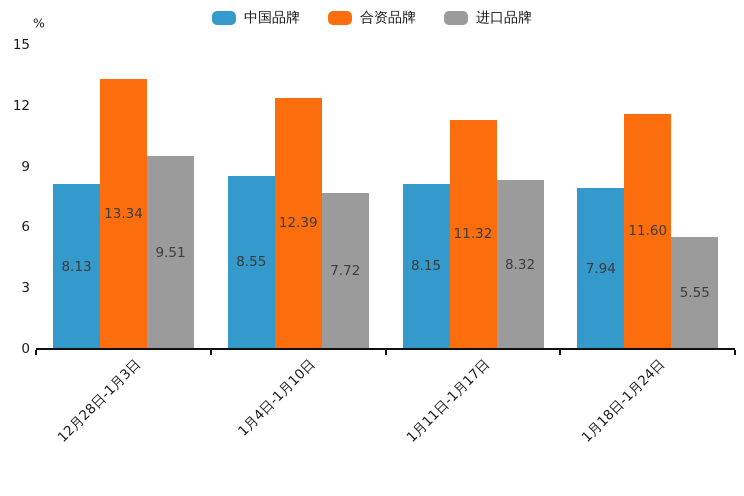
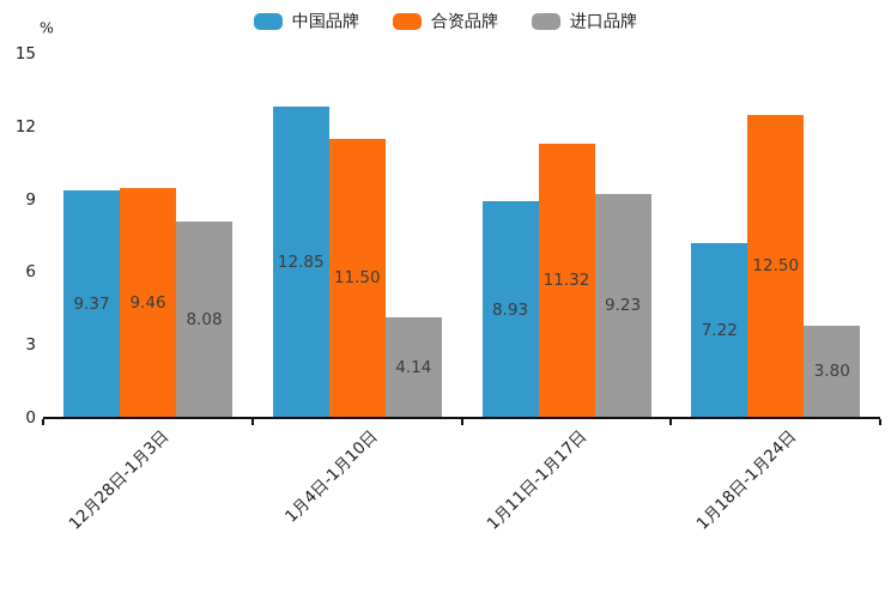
中国品牌/12月28日-1月3日: 8.13 -> 9.37
合资品牌/12月28日-1月3日: 13.34 -> 9.46
进口品牌/12月28日-1月3日: 9.51 -> 8.08
中国品牌/1月4日-1月10日: 8.55 -> 12.85
合资品牌/1月4日-1月10日: 12.39 -> 11.50
进口品牌/1月4日-1月10日: 7.72 -> 4.14
中国品牌/1月11日-1月17日: 8.15 -> 8.93
进口品牌/1月11日-1月17日: 8.32 -> 9.23
中国品牌/1月18日-1月24日: 7.94 -> 7.22
合资品牌/1月18日-1月24日: 11.60 -> 12.50
进口品牌/1月18日-1月24日: 5.55 -> 3.80
